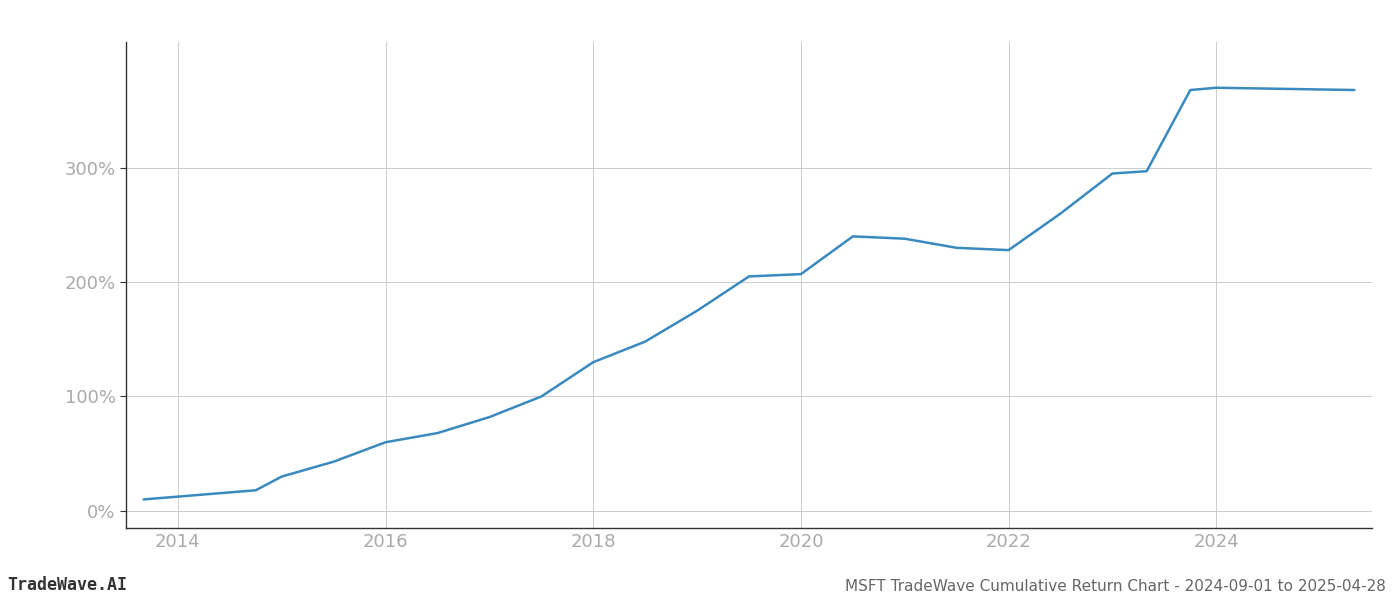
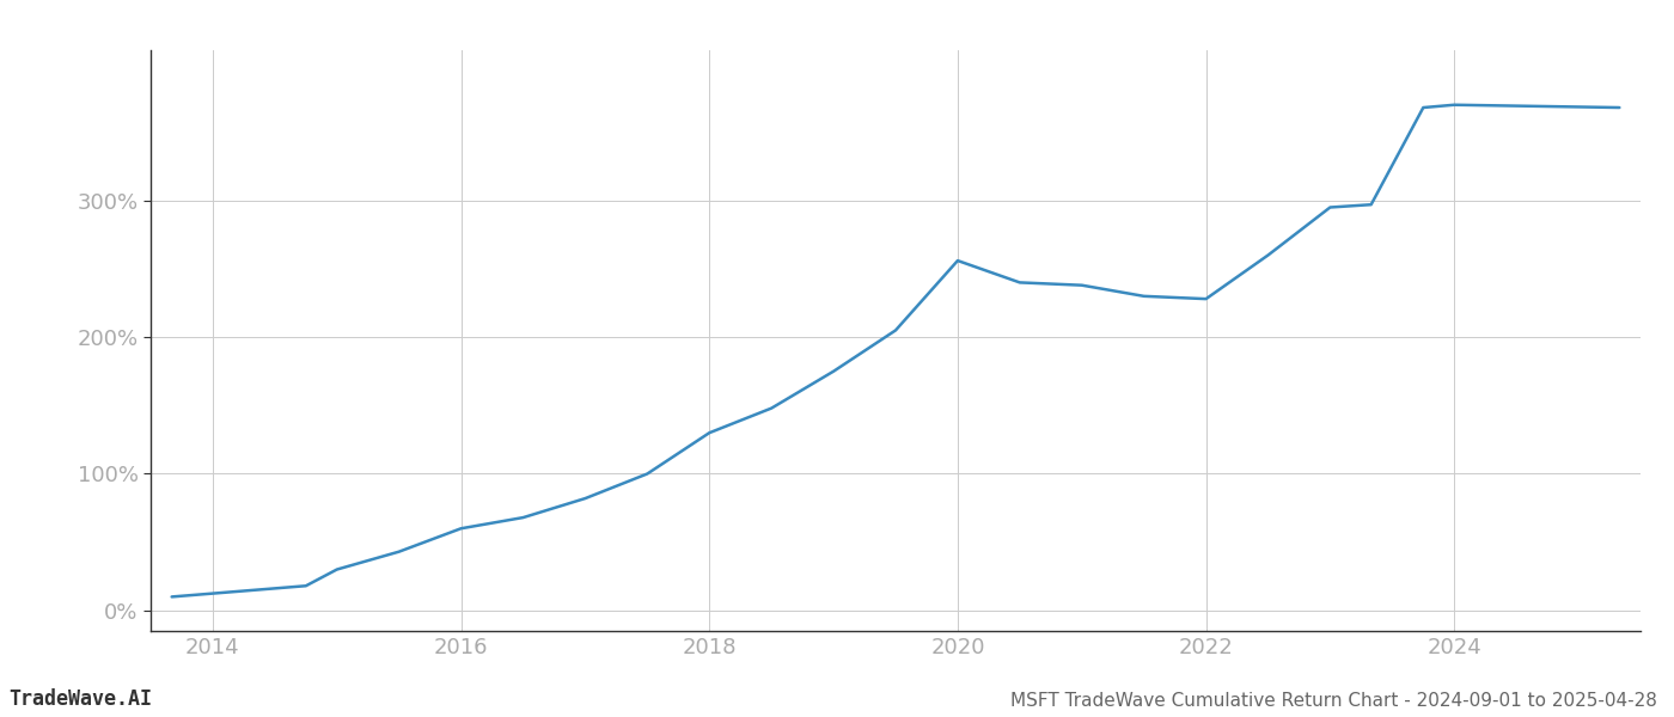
2020: 207% -> 256%
